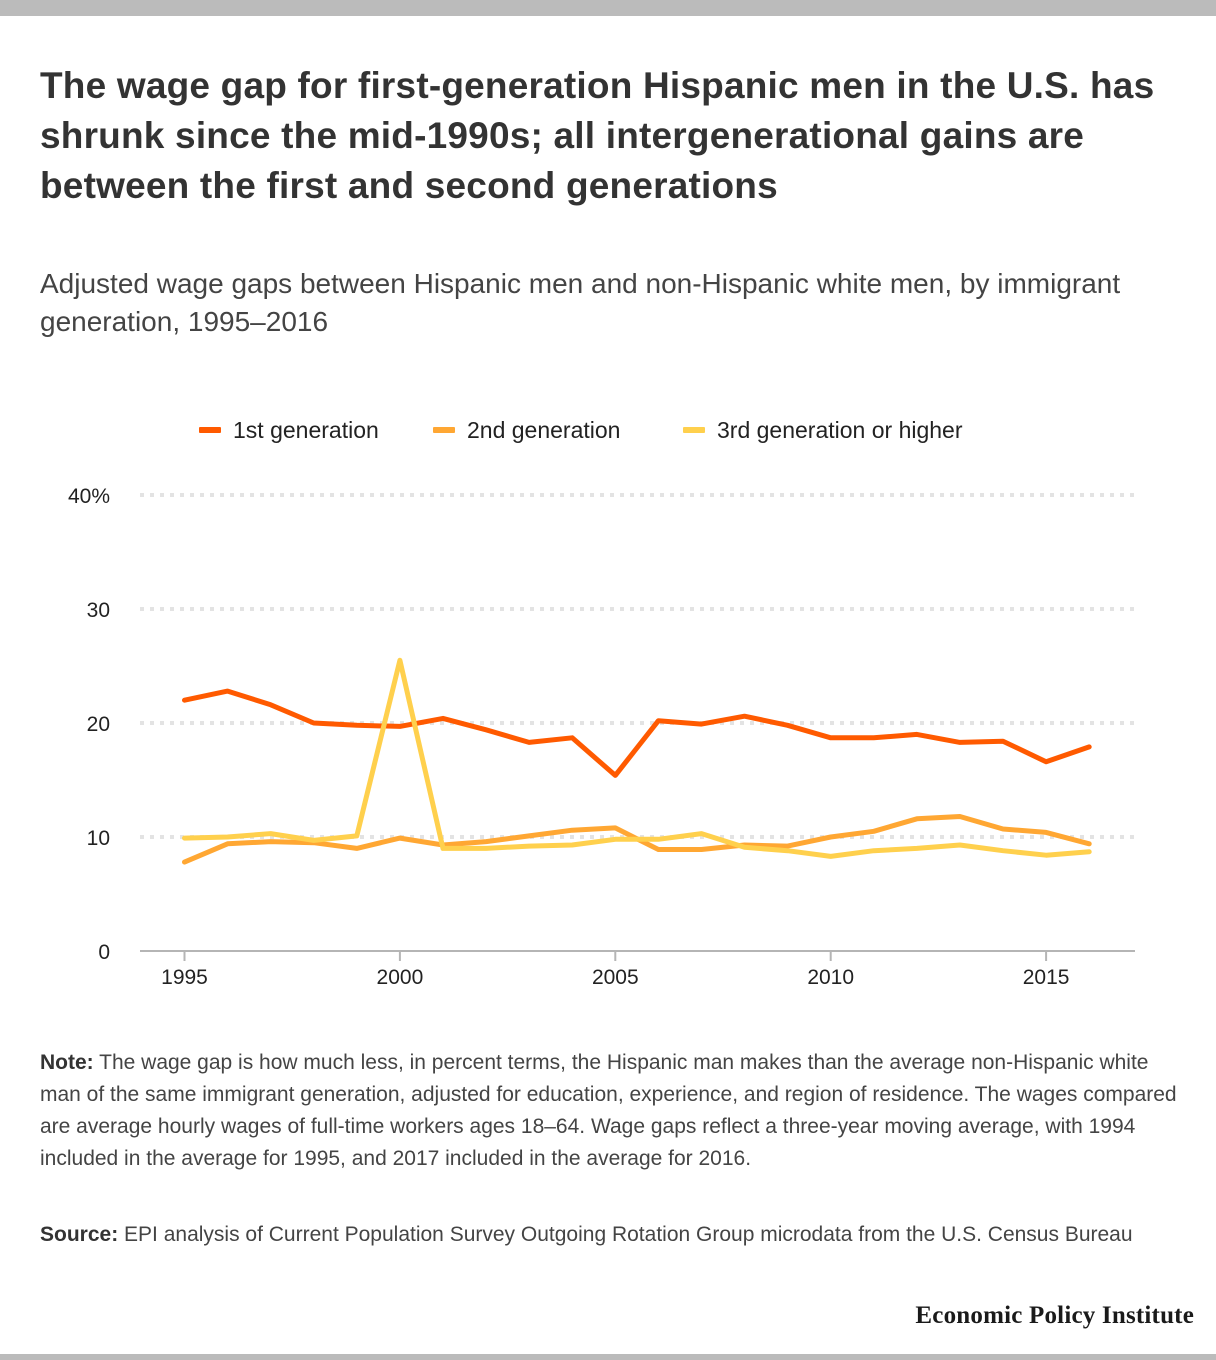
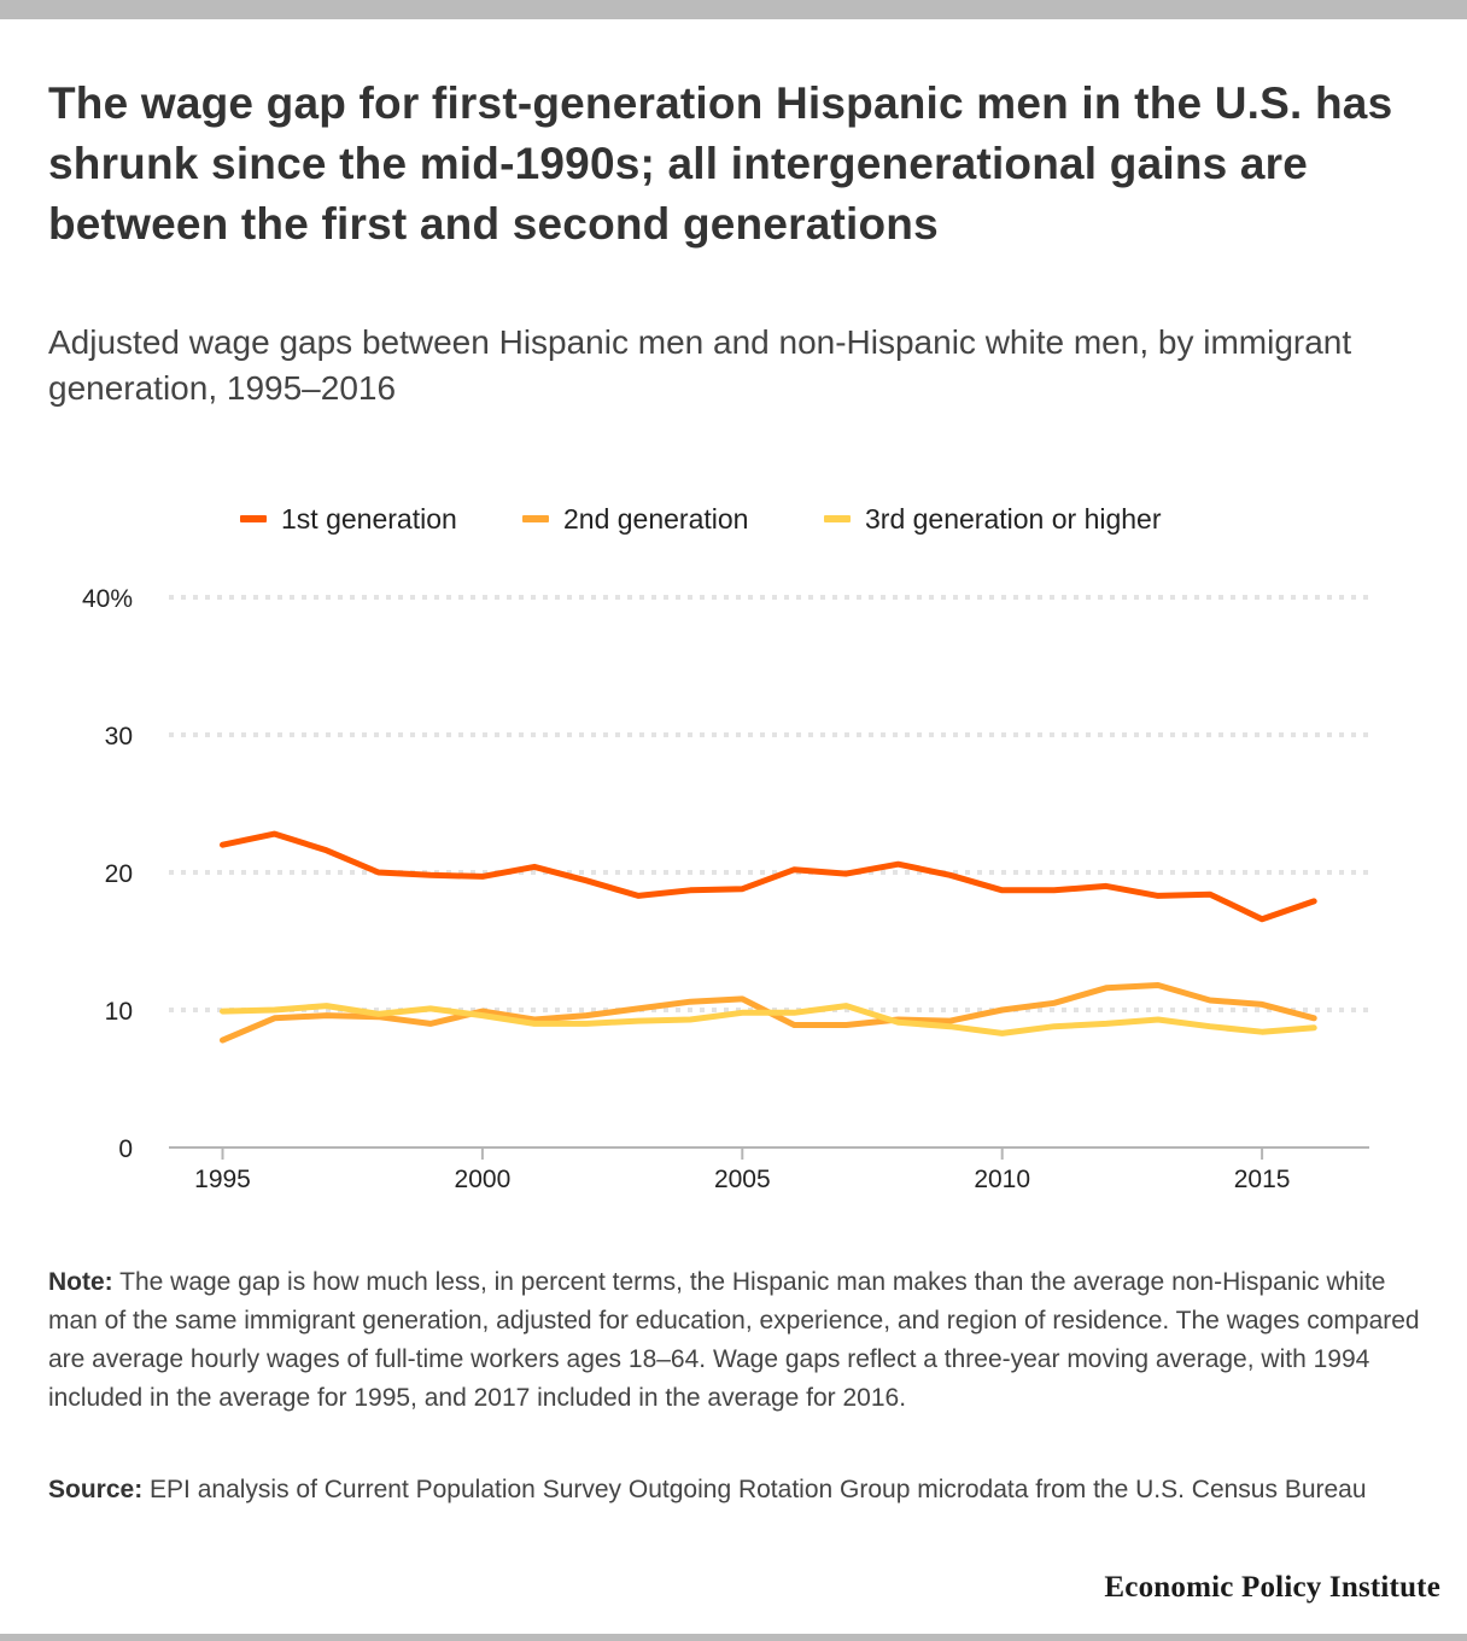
3rd generation or higher/2000: 25.5% -> 9.6%
1st generation/2005: 15.4% -> 18.8%
